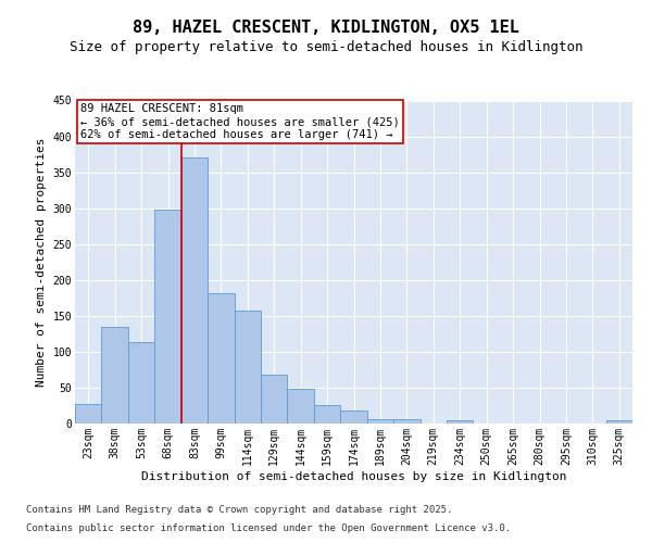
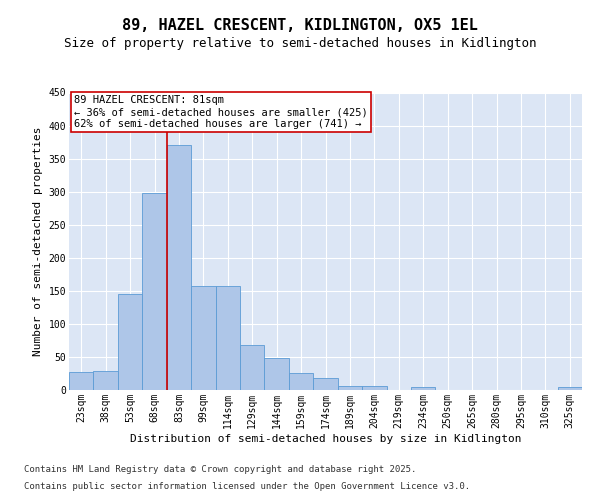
38sqm: 134 -> 29
53sqm: 114 -> 145
99sqm: 182 -> 158
